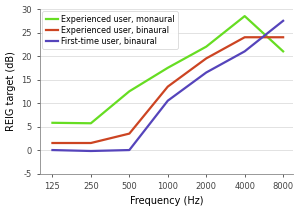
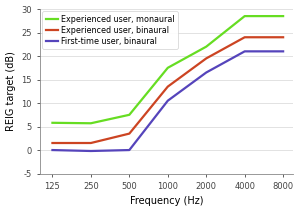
Experienced user, monaural/500: 12.5 -> 7.5
Experienced user, monaural/8000: 21.0 -> 28.5
First-time user, binaural/8000: 27.5 -> 21.0
